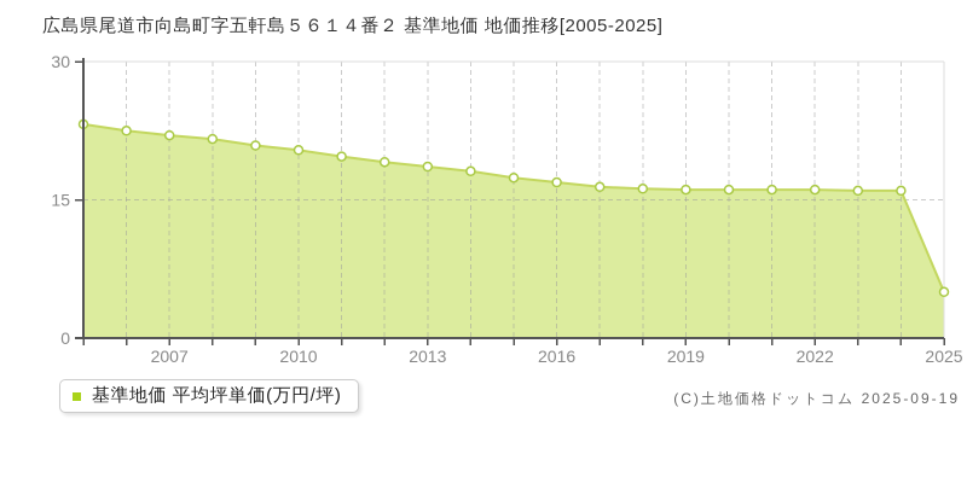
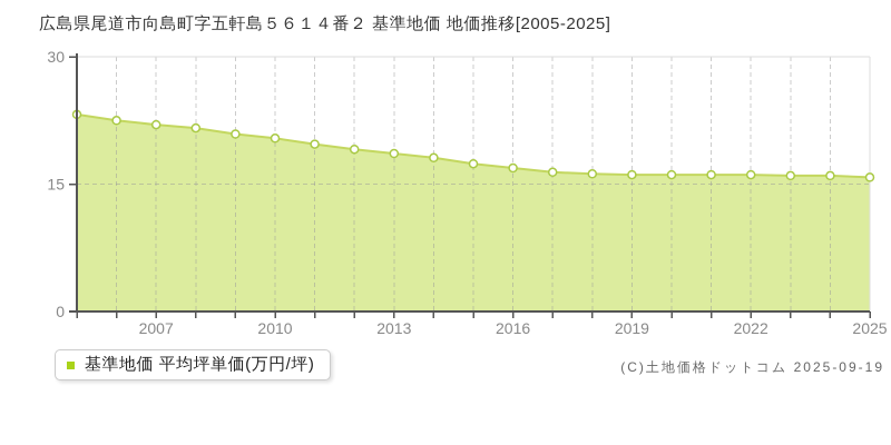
2025: 5 -> 16
